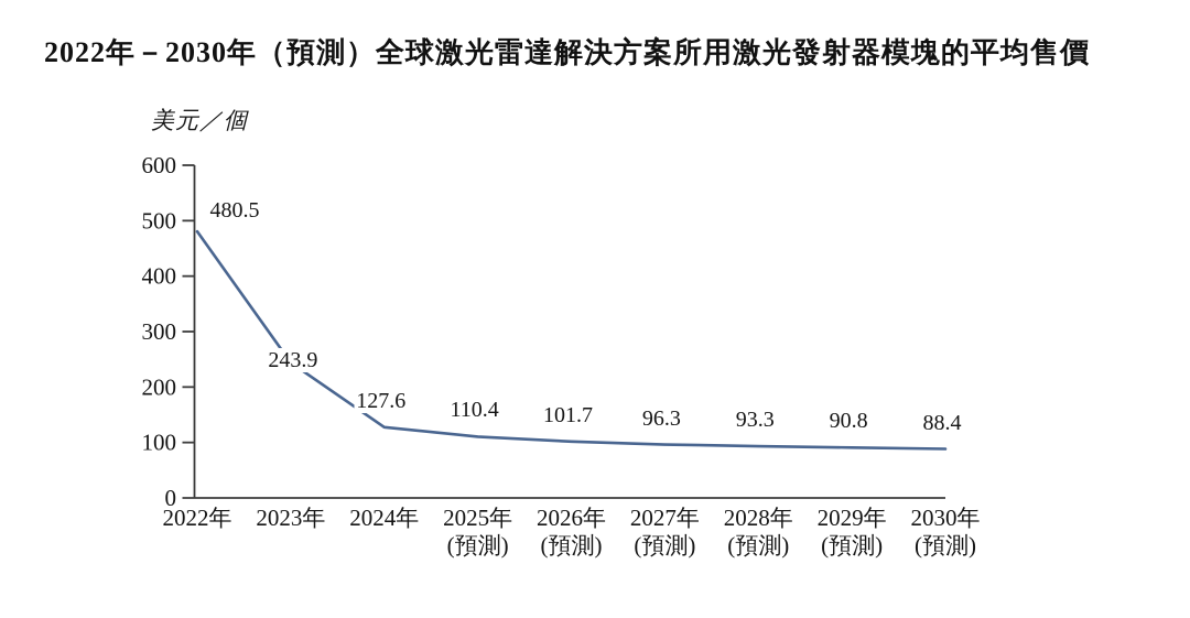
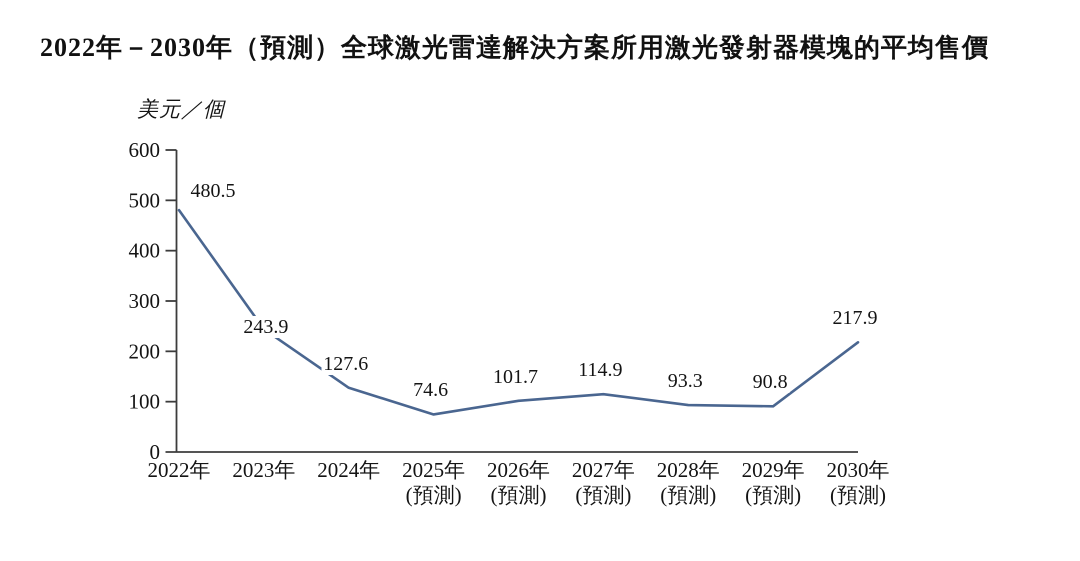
2025年: 110.4 -> 74.6
2027年: 96.3 -> 114.9
2030年: 88.4 -> 217.9
